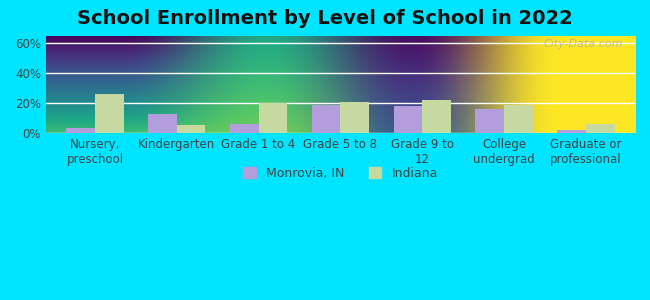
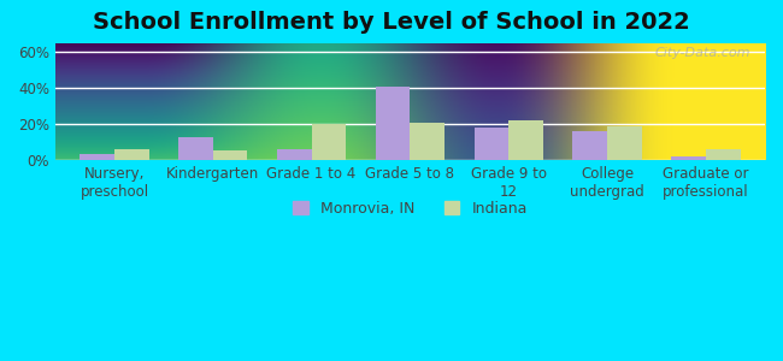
Indiana/Nursery, preschool: 26% -> 6%
Monrovia, IN/Grade 5 to 8: 19% -> 41%
